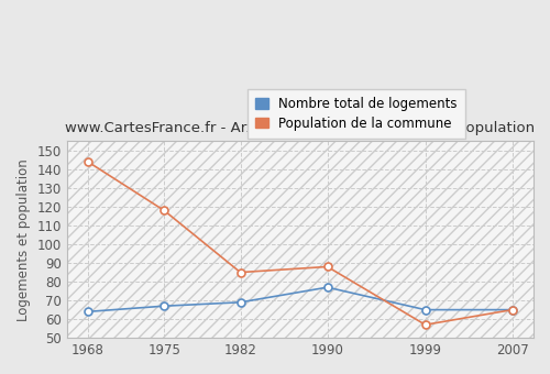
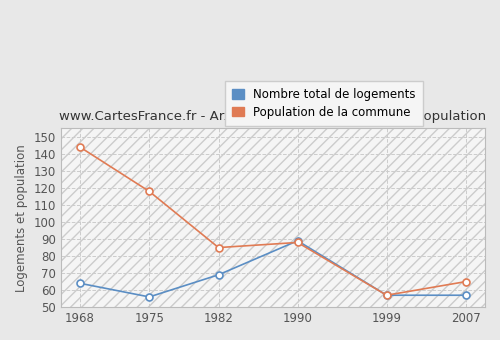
Nombre total de logements/1975: 67 -> 56
Nombre total de logements/1990: 77 -> 89
Nombre total de logements/1999: 65 -> 57
Nombre total de logements/2007: 65 -> 57
